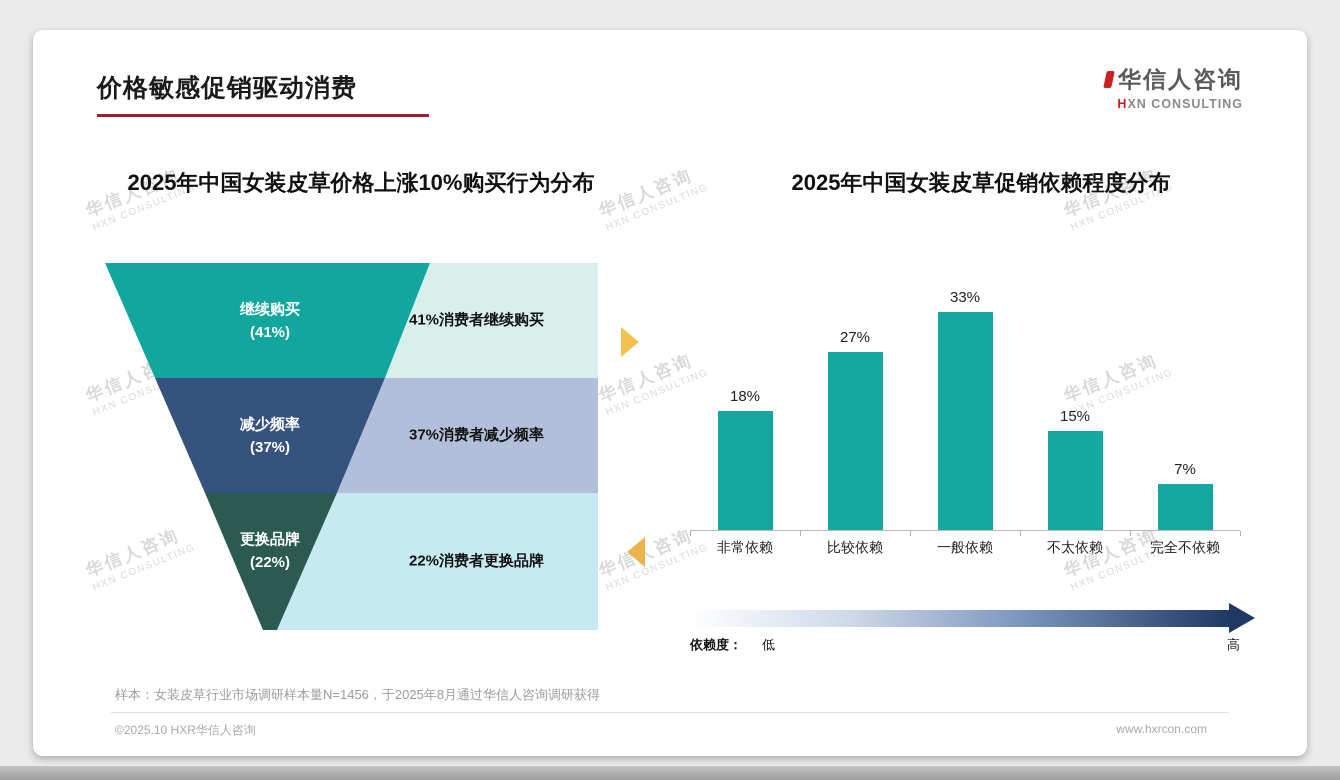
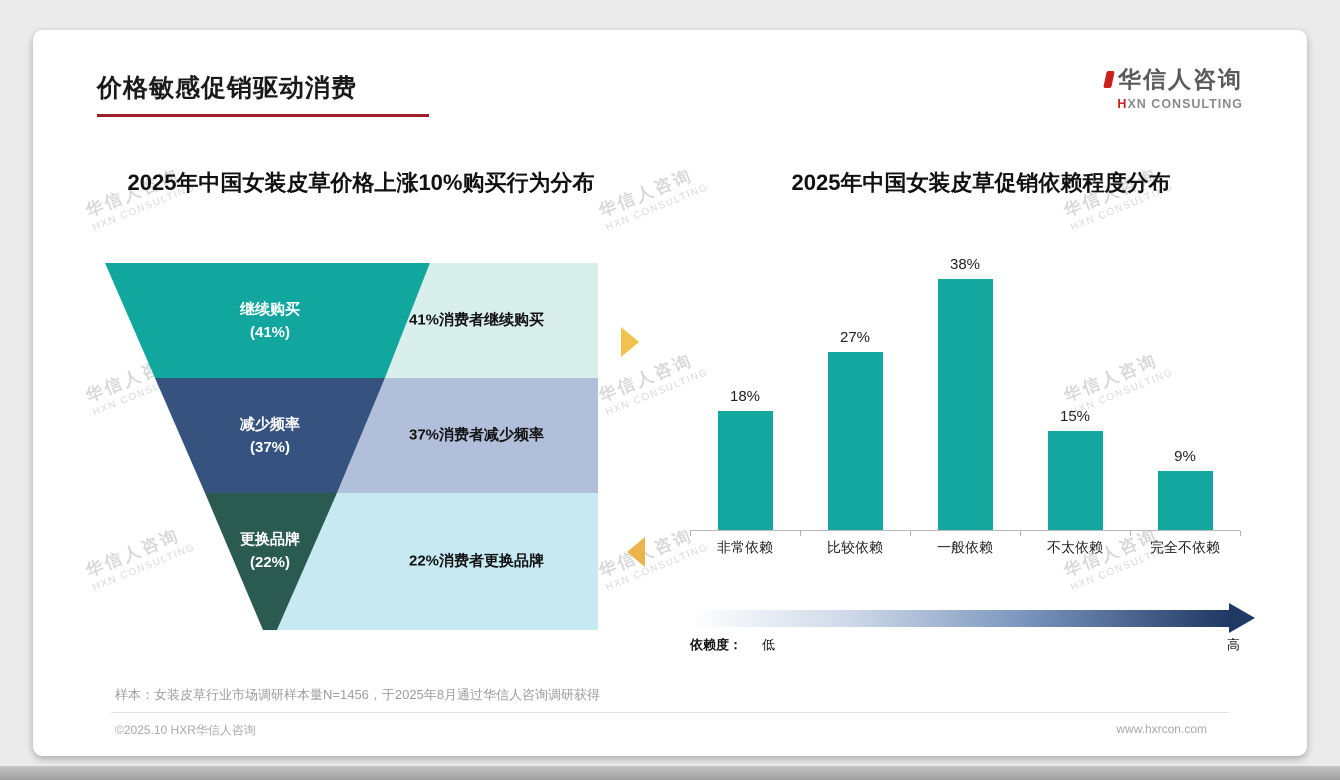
2025年中国女装皮草促销依赖程度分布/一般依赖: 33% -> 38%
2025年中国女装皮草促销依赖程度分布/完全不依赖: 7% -> 9%
